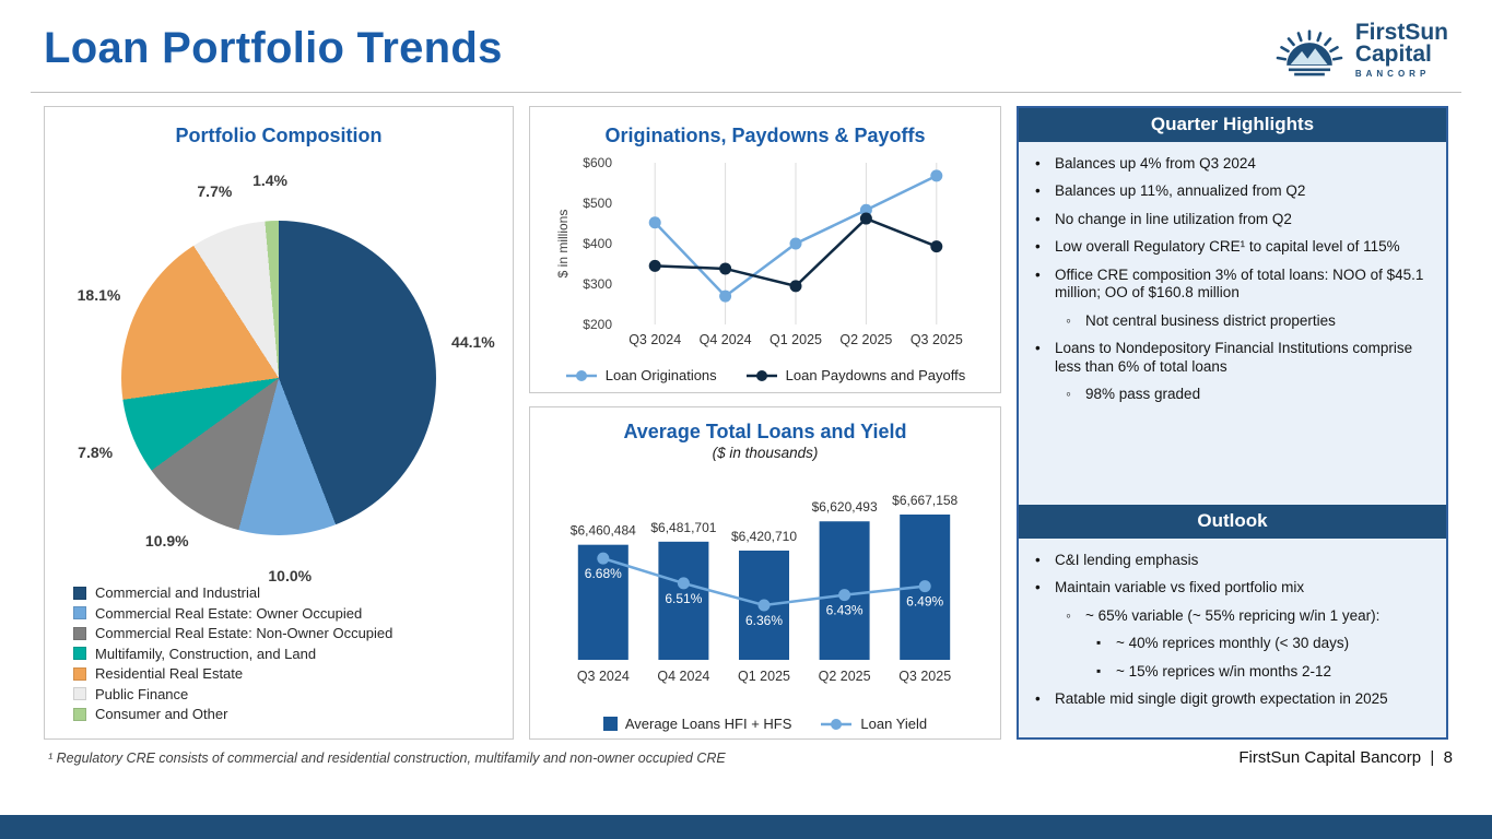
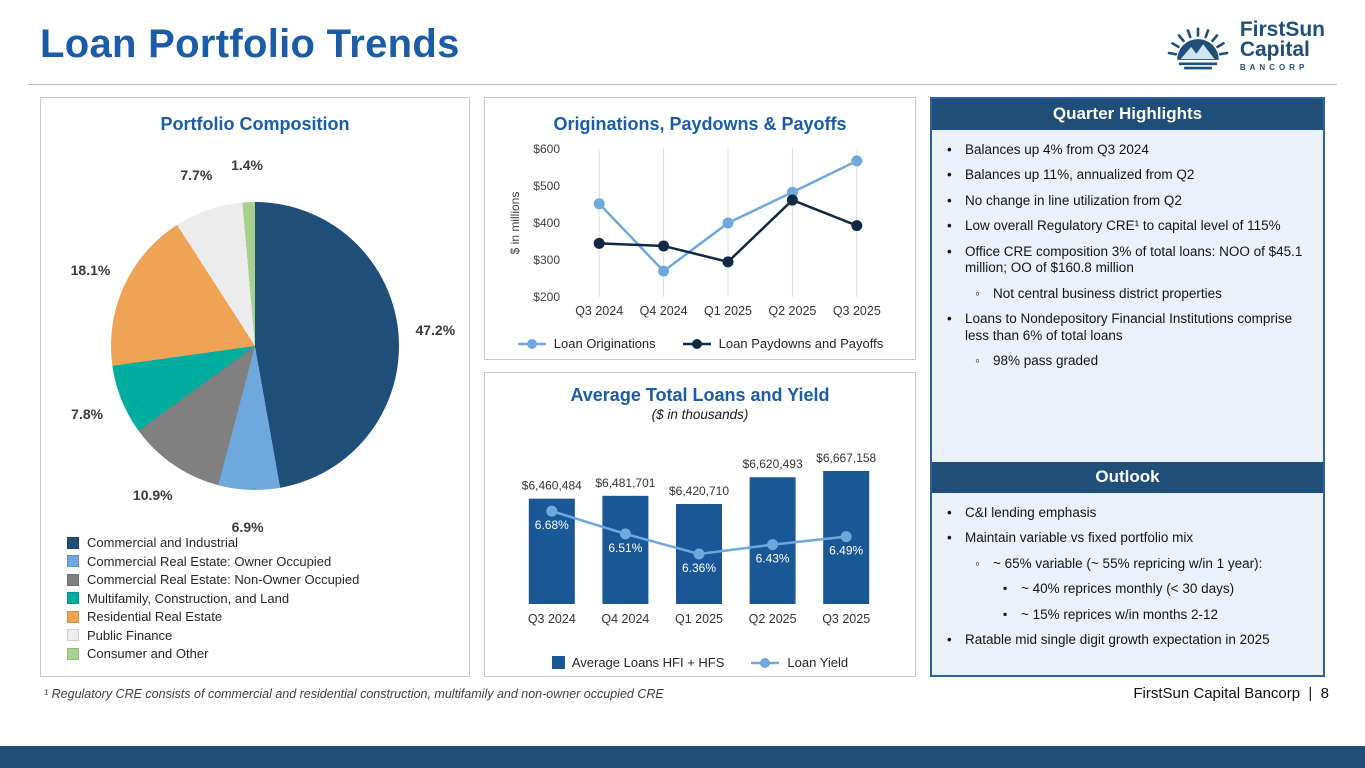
Portfolio Composition/Commercial and Industrial: 44.1% -> 47.2%
Portfolio Composition/Commercial Real Estate: Owner Occupied: 10.0% -> 6.9%
